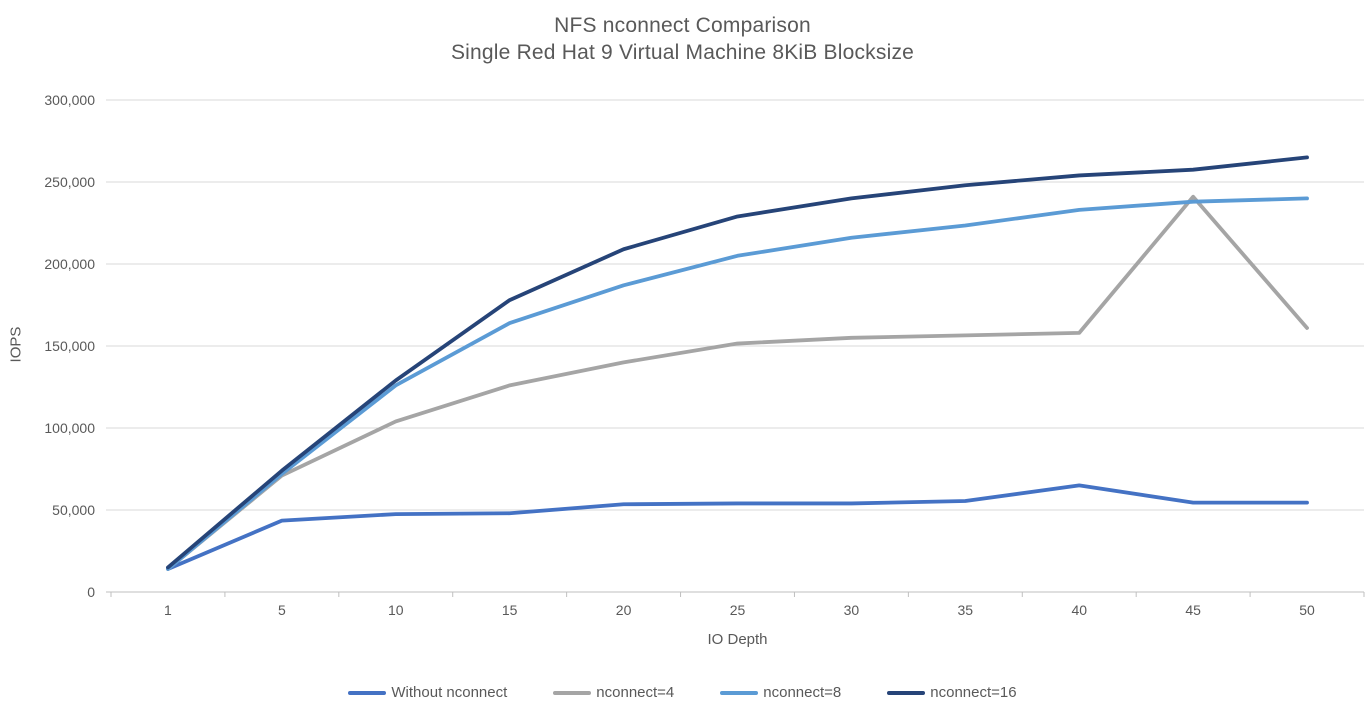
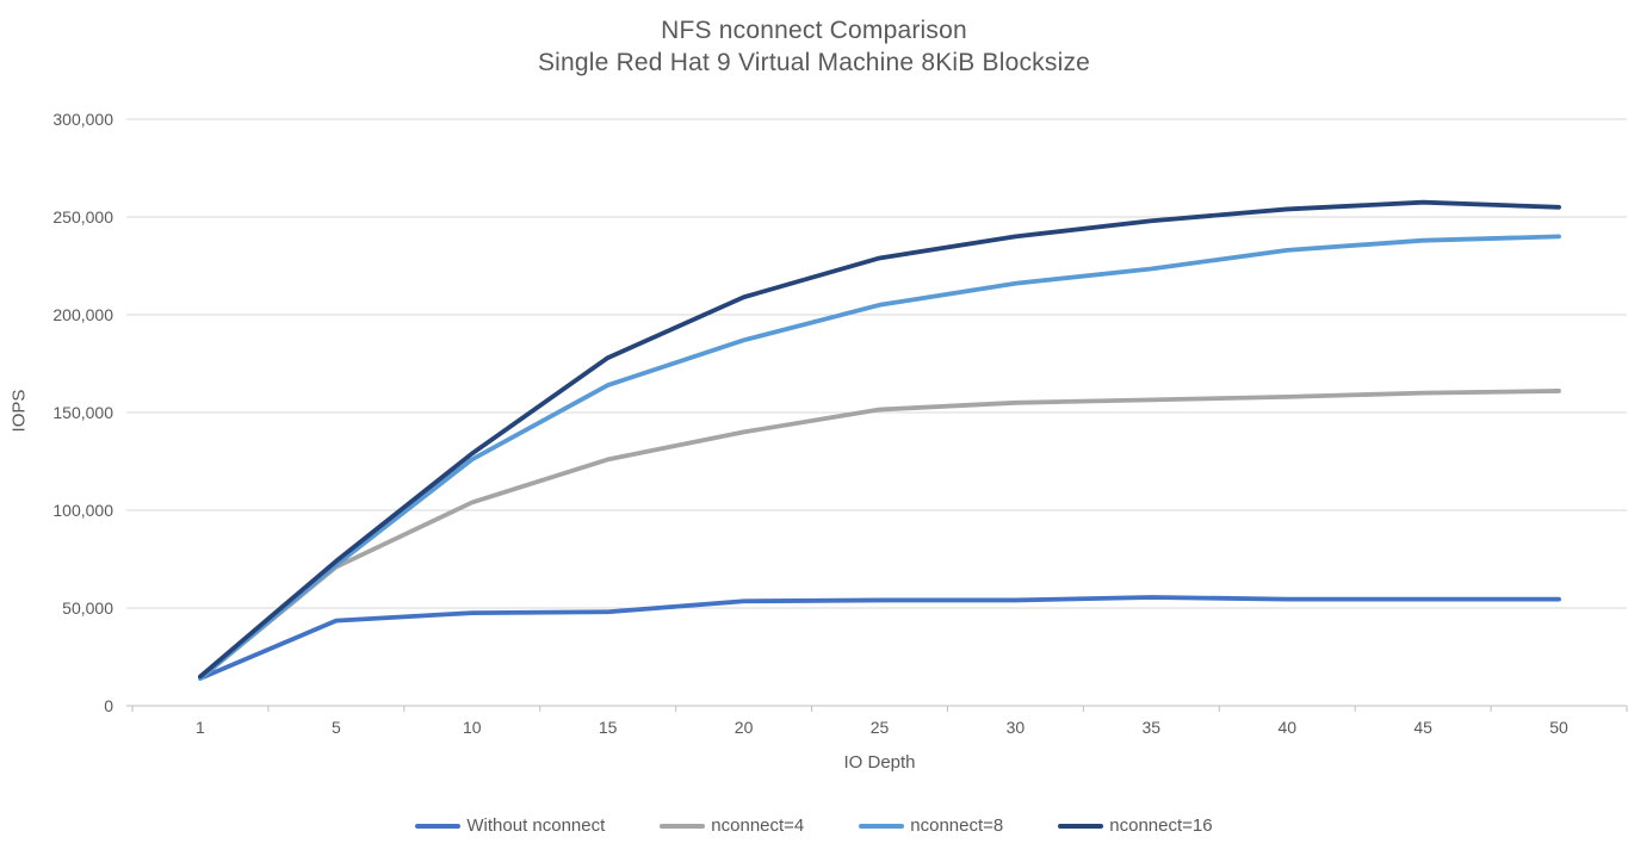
Without nconnect/40: 65000 -> 54000
nconnect=4/45: 241000 -> 160000
nconnect=16/50: 265000 -> 255000
